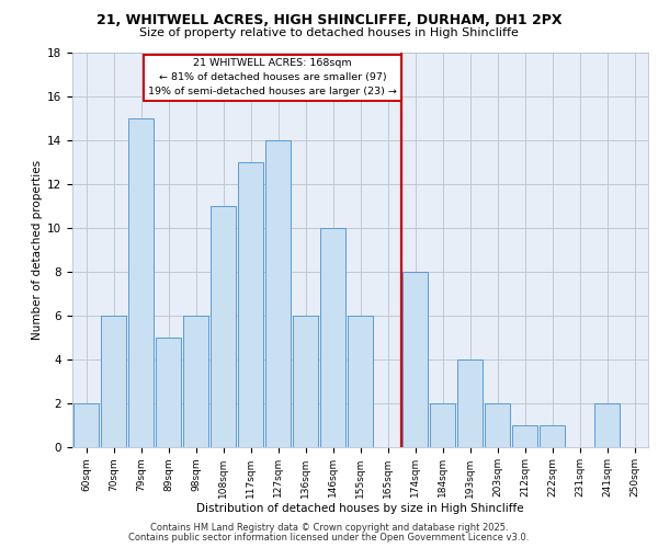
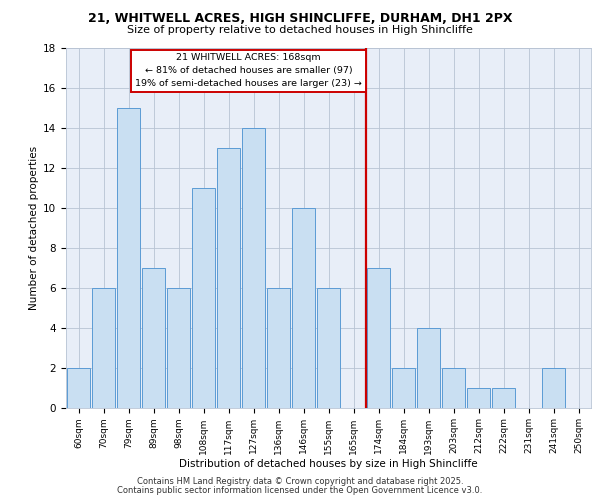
89sqm: 5 -> 7
174sqm: 8 -> 7
